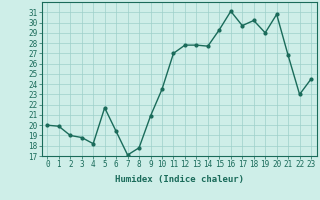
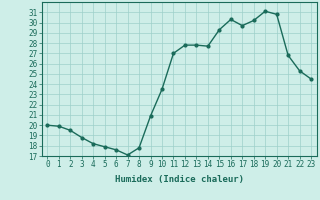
2: 19.0 -> 19.5
5: 21.7 -> 17.9
6: 19.4 -> 17.6
16: 31.1 -> 30.3
19: 29.0 -> 31.1
22: 23.0 -> 25.3
